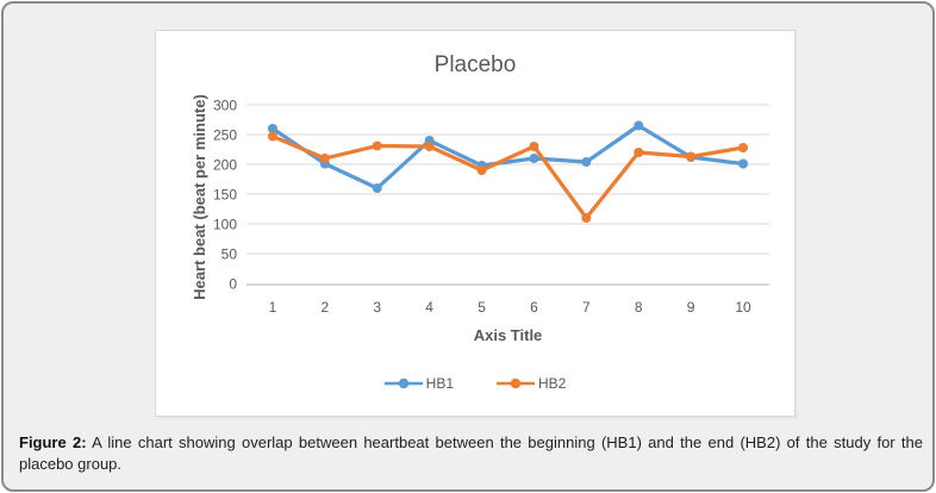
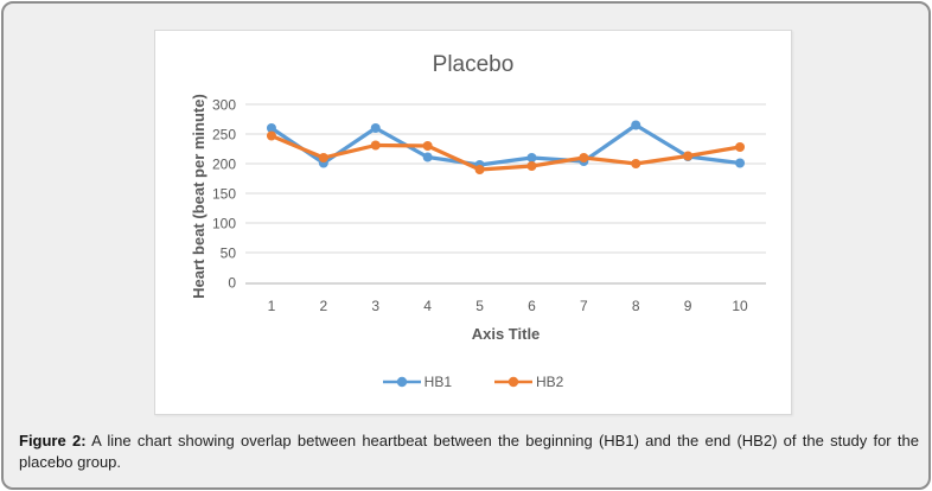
HB1/3: 160 -> 260
HB1/4: 240 -> 210
HB2/6: 230 -> 200
HB2/7: 110 -> 210
HB2/8: 220 -> 200
